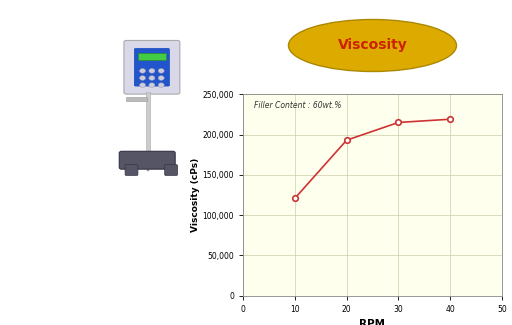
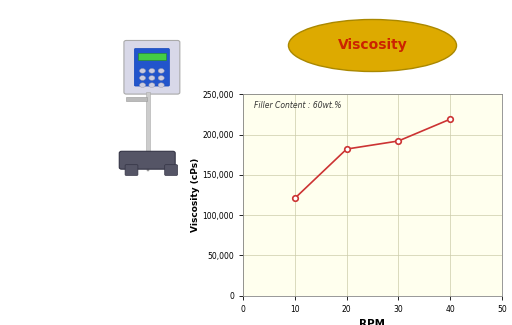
20: 193,000 -> 182,000
30: 215,000 -> 192,000
